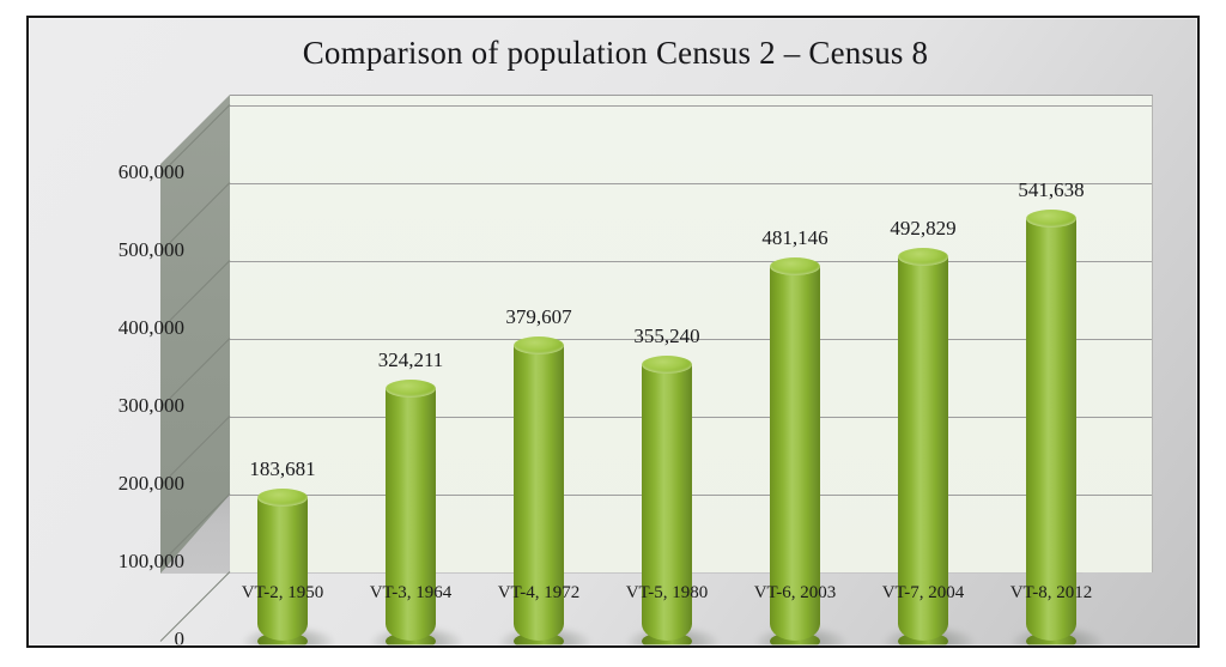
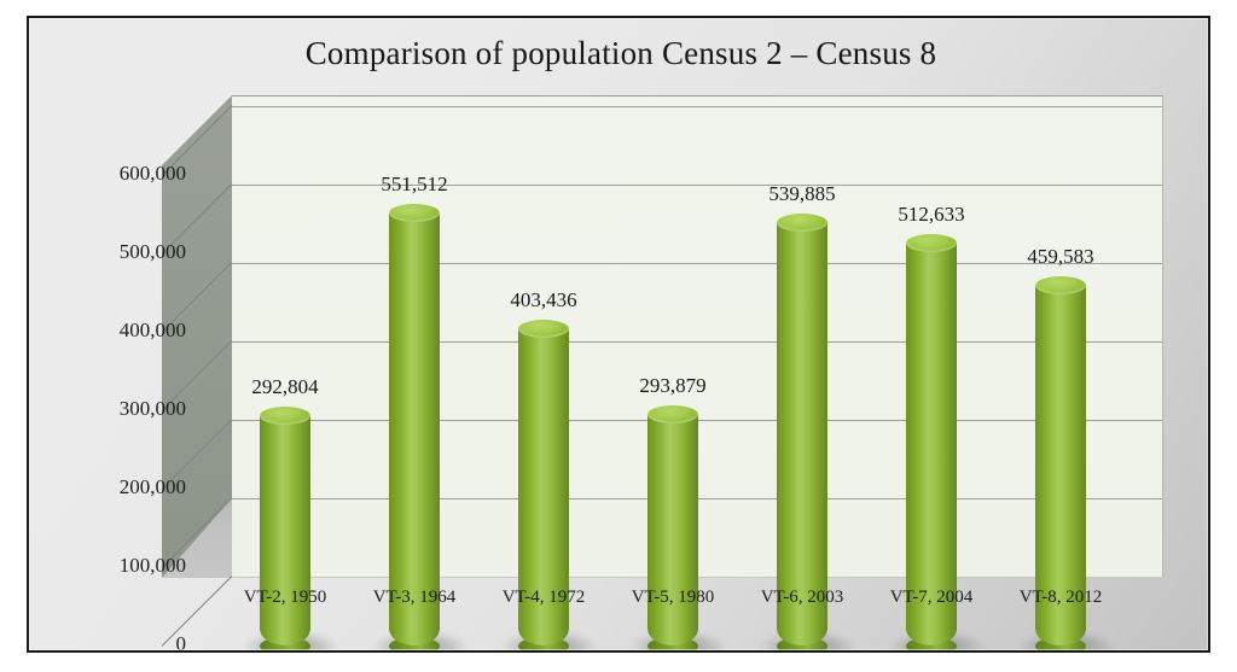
VT-2, 1950: 183,681 -> 292,804
VT-3, 1964: 324,211 -> 551,512
VT-4, 1972: 379,607 -> 403,436
VT-5, 1980: 355,240 -> 293,879
VT-6, 2003: 481,146 -> 539,885
VT-7, 2004: 492,829 -> 512,633
VT-8, 2012: 541,638 -> 459,583
